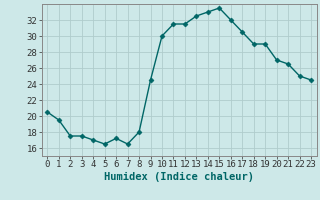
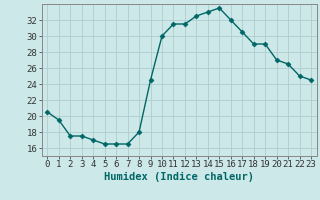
6: 17.2 -> 16.5
